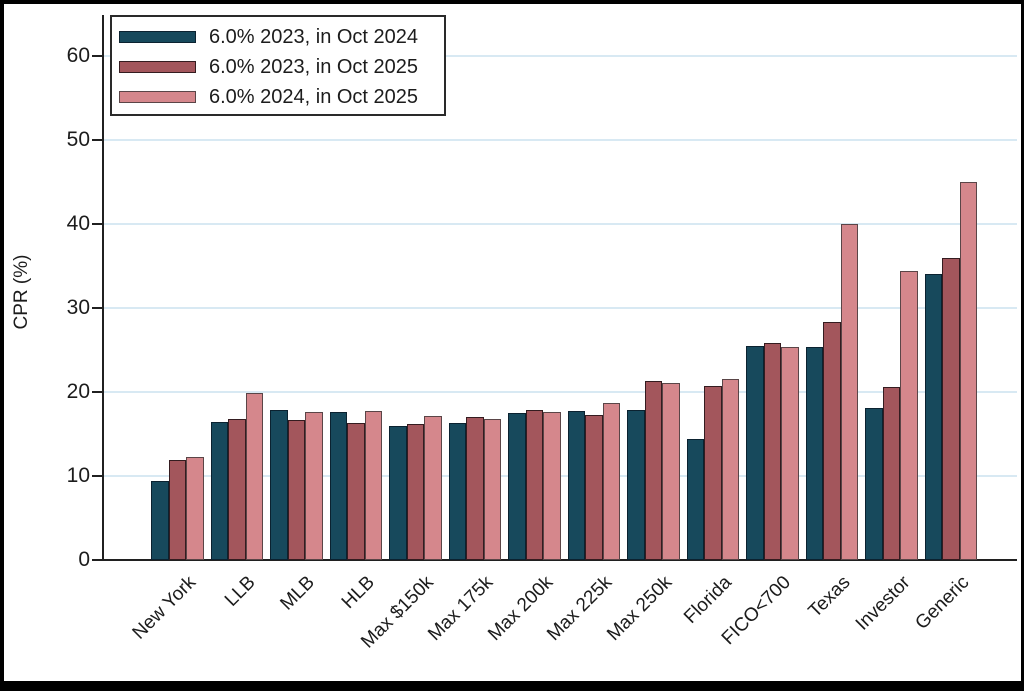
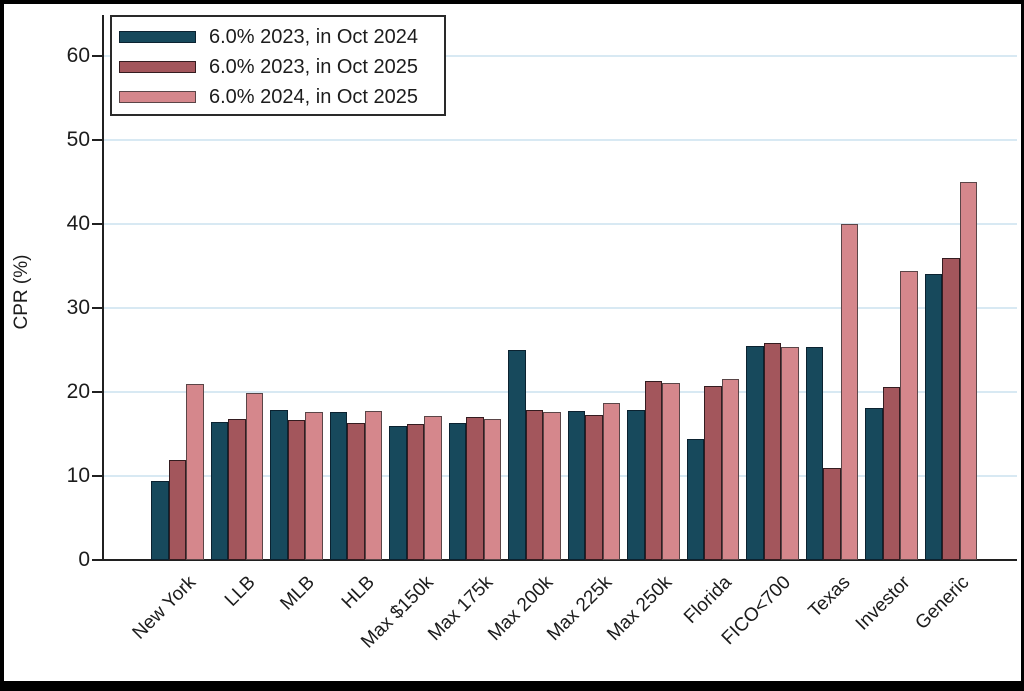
6.0% 2024, in Oct 2025/New York: 12 -> 21
6.0% 2023, in Oct 2024/Max 200k: 18 -> 25
6.0% 2023, in Oct 2025/Texas: 28 -> 11
